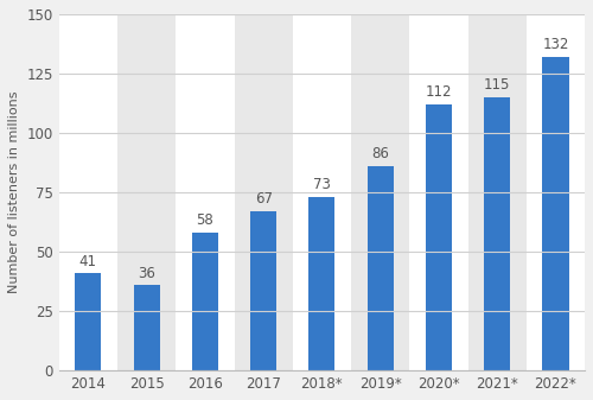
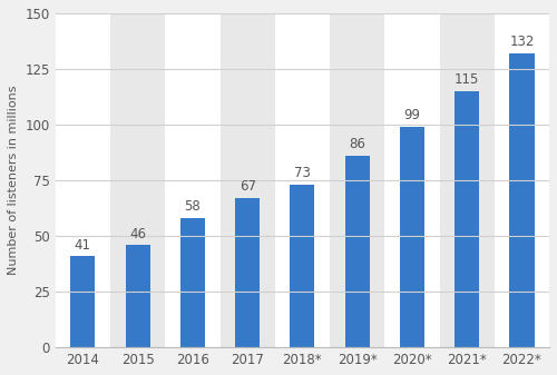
2015: 36 -> 46
2020*: 112 -> 99
